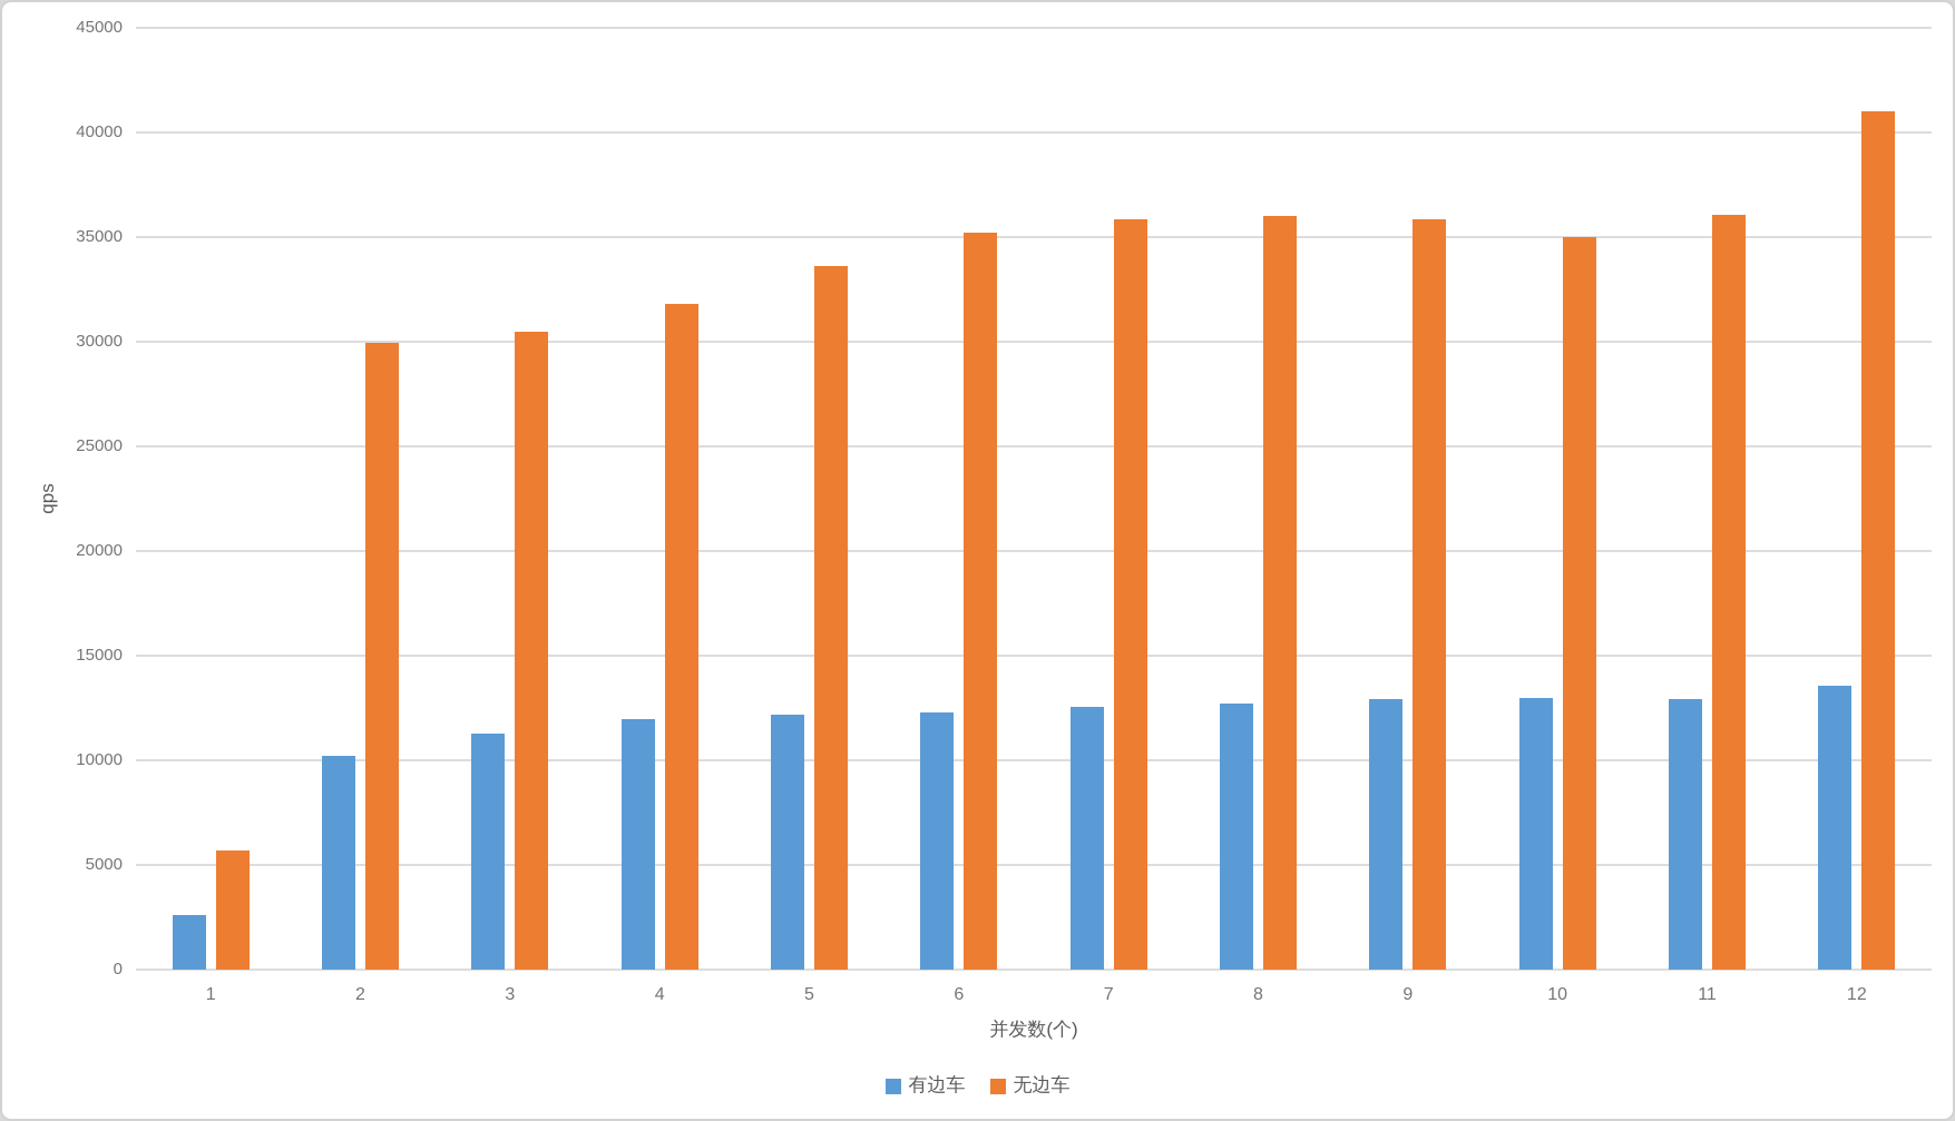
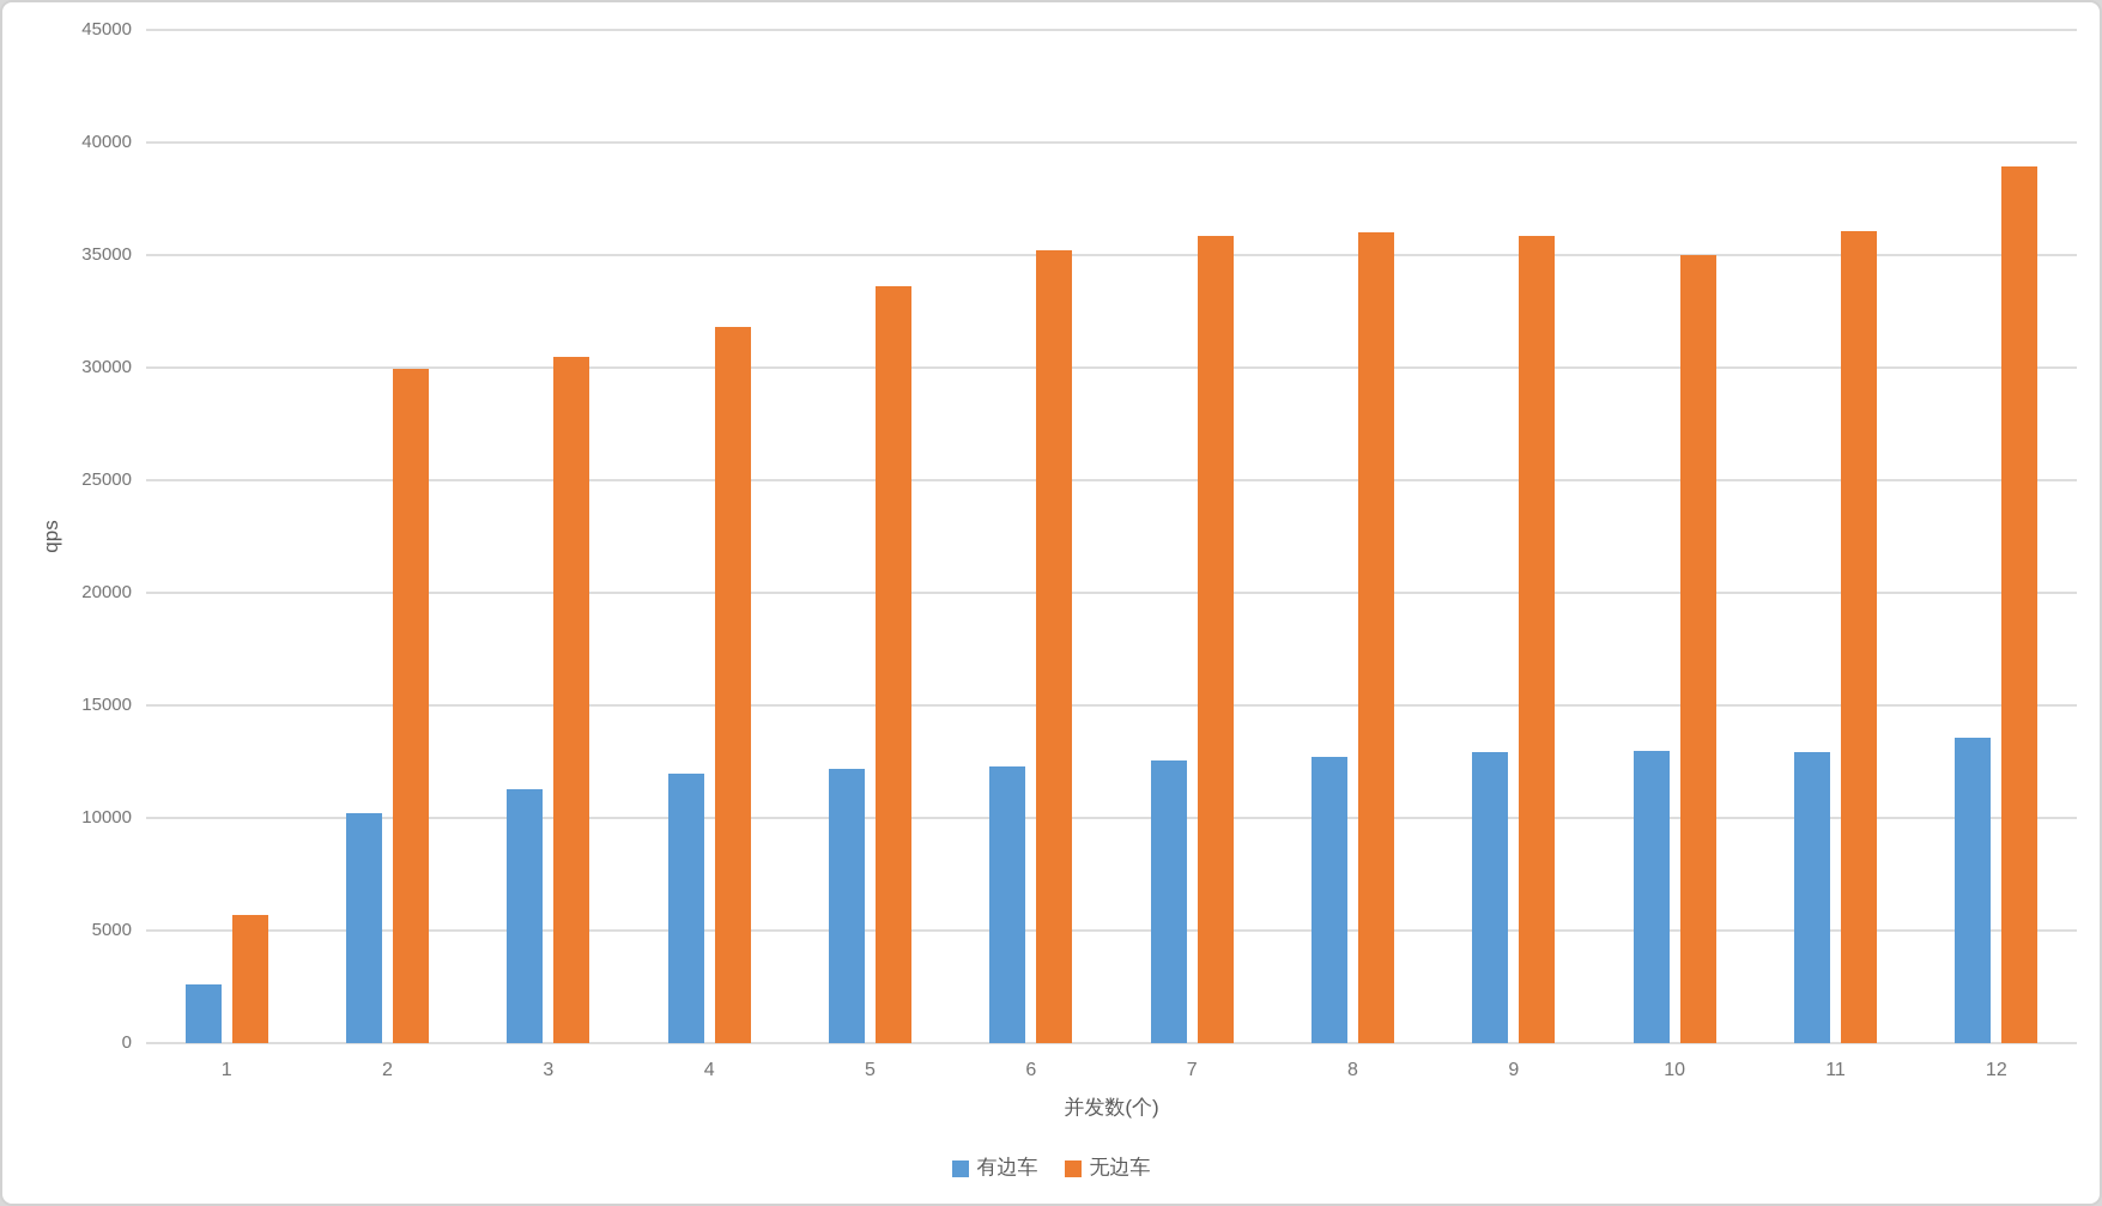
无边车/12: 41000 -> 39000
